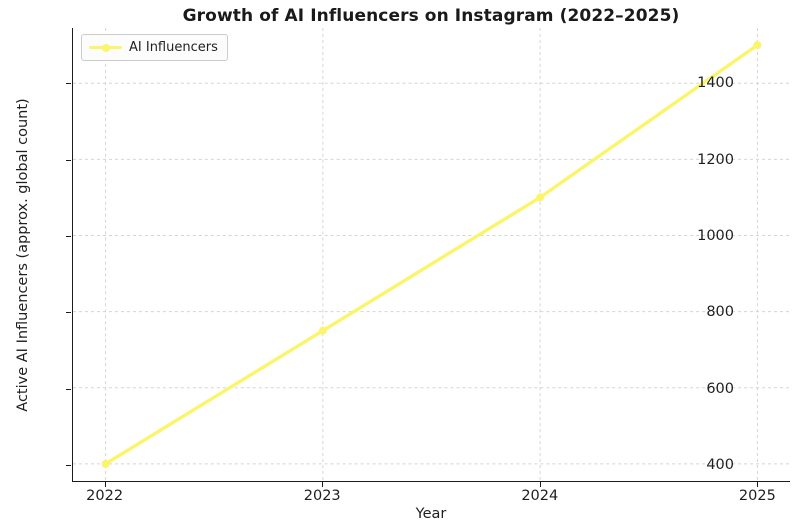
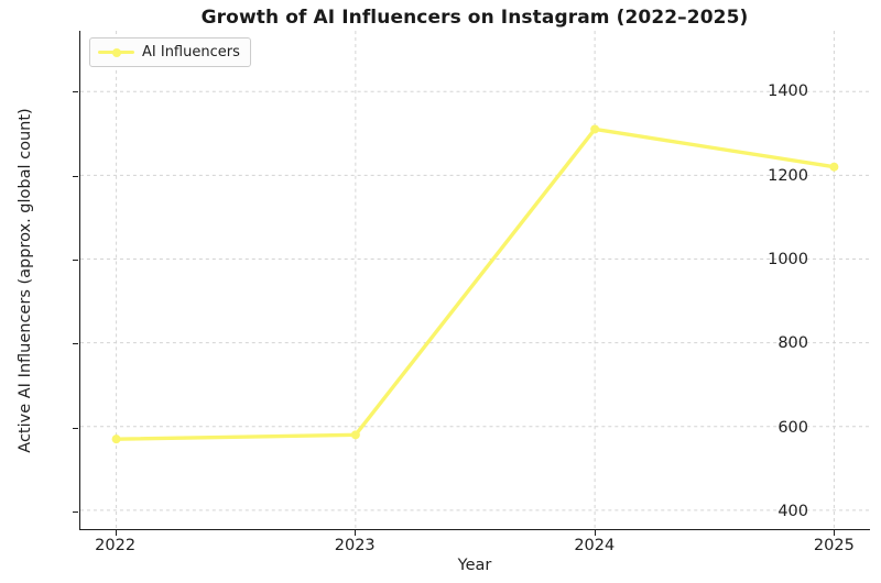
2022: 400 -> 570
2023: 750 -> 580
2024: 1100 -> 1310
2025: 1500 -> 1220
